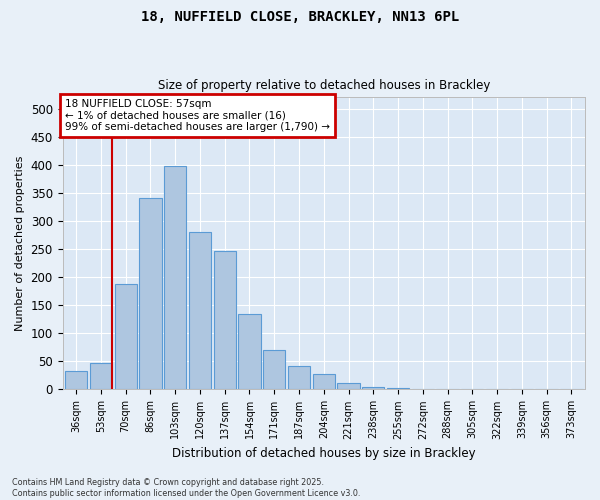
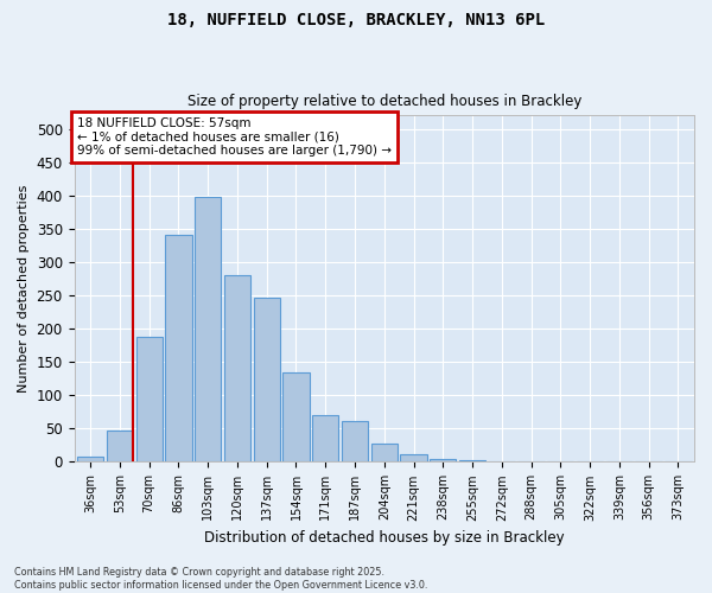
36sqm: 32 -> 8
187sqm: 42 -> 62
